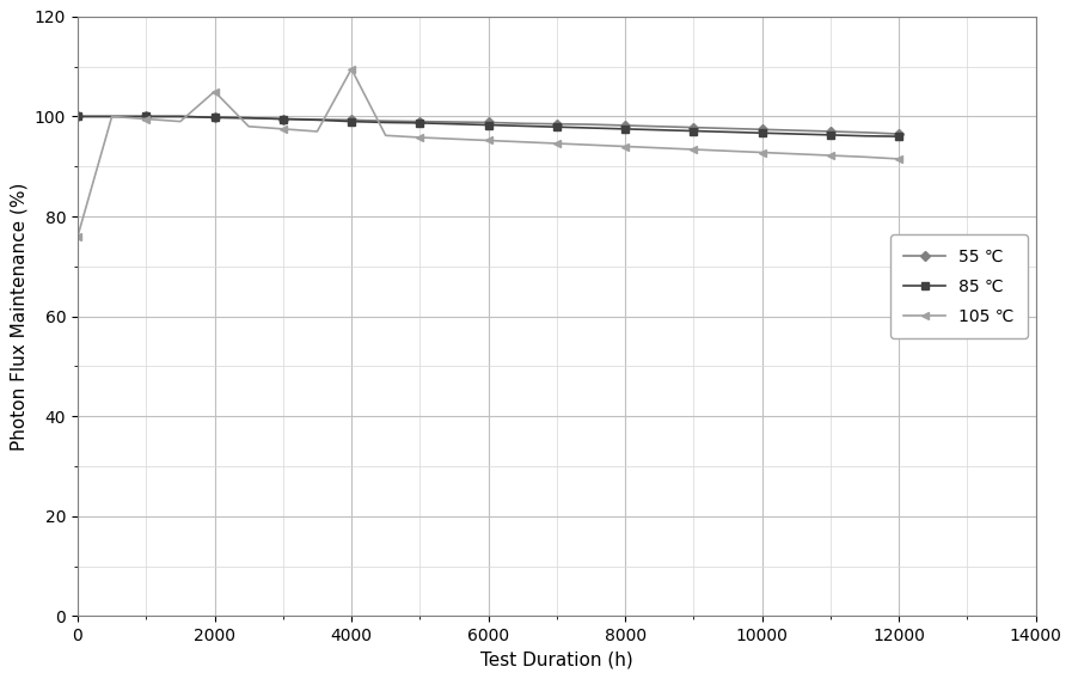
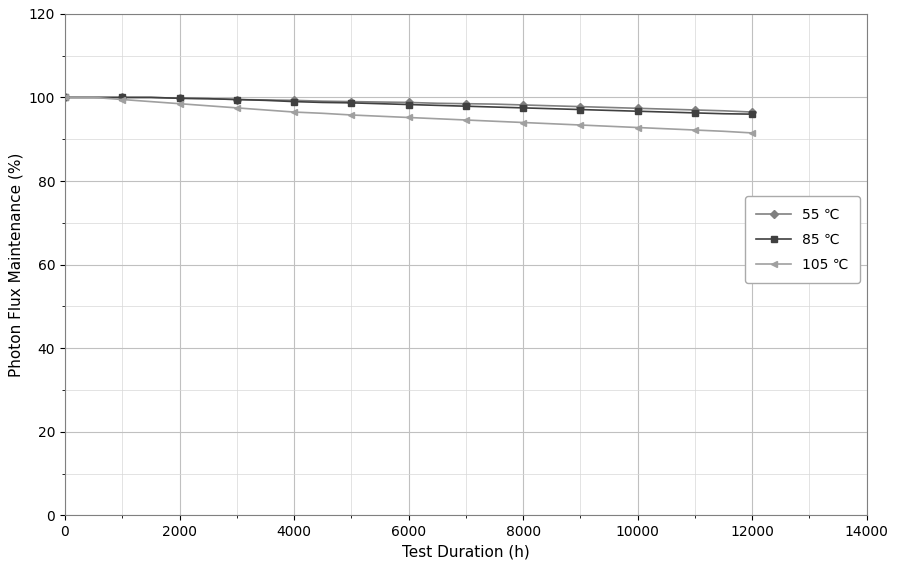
105 ℃/0: 76.0 -> 100.0
105 ℃/2000: 105.0 -> 98.5
105 ℃/4000: 109.5 -> 96.5
